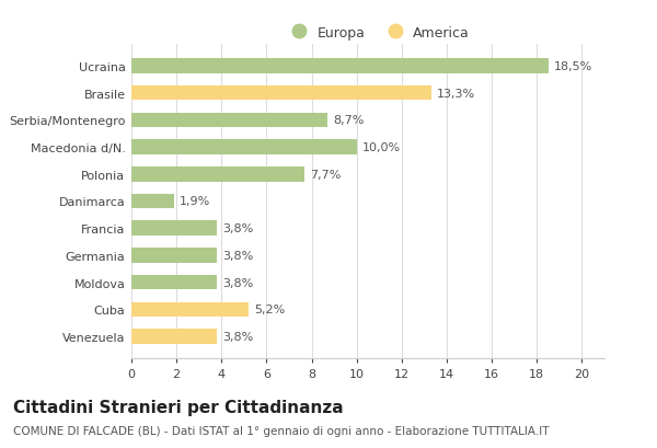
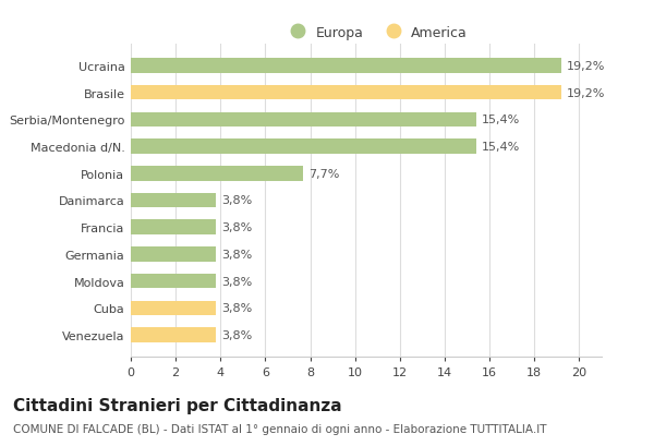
Ucraina: 18,5% -> 19,2%
Brasile: 13,3% -> 19,2%
Serbia/Montenegro: 8,7% -> 15,4%
Macedonia d/N.: 10,0% -> 15,4%
Danimarca: 1,9% -> 3,8%
Cuba: 5,2% -> 3,8%
